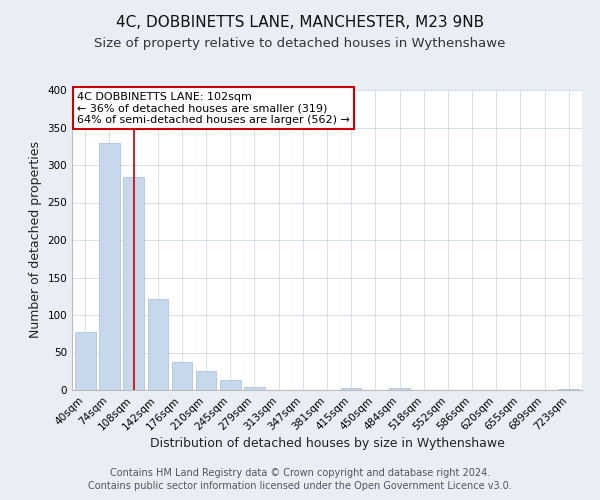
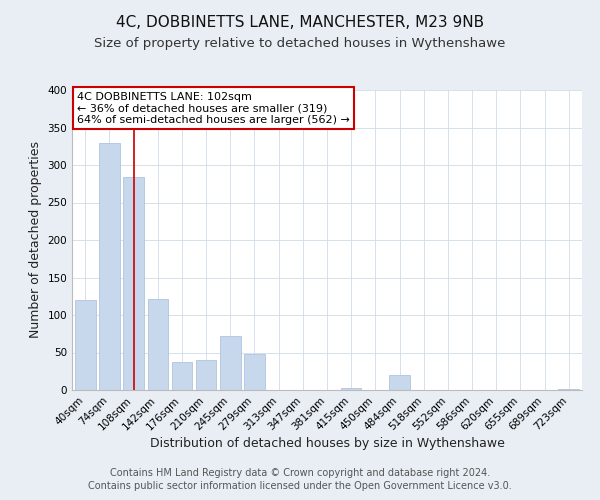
40sqm: 77 -> 120
210sqm: 25 -> 40
245sqm: 14 -> 72
279sqm: 4 -> 48
484sqm: 3 -> 20
